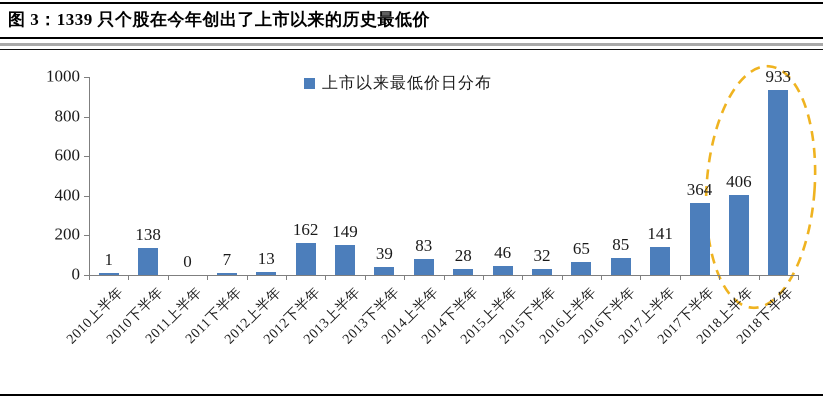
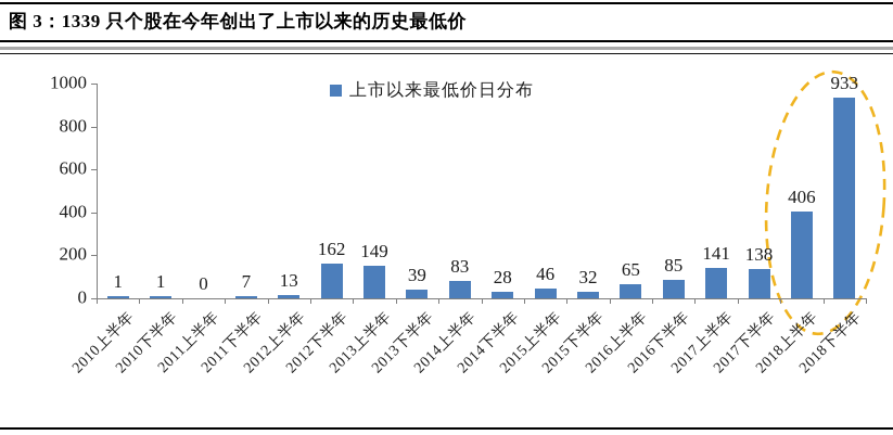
2010下半年: 138 -> 1
2017下半年: 364 -> 138
